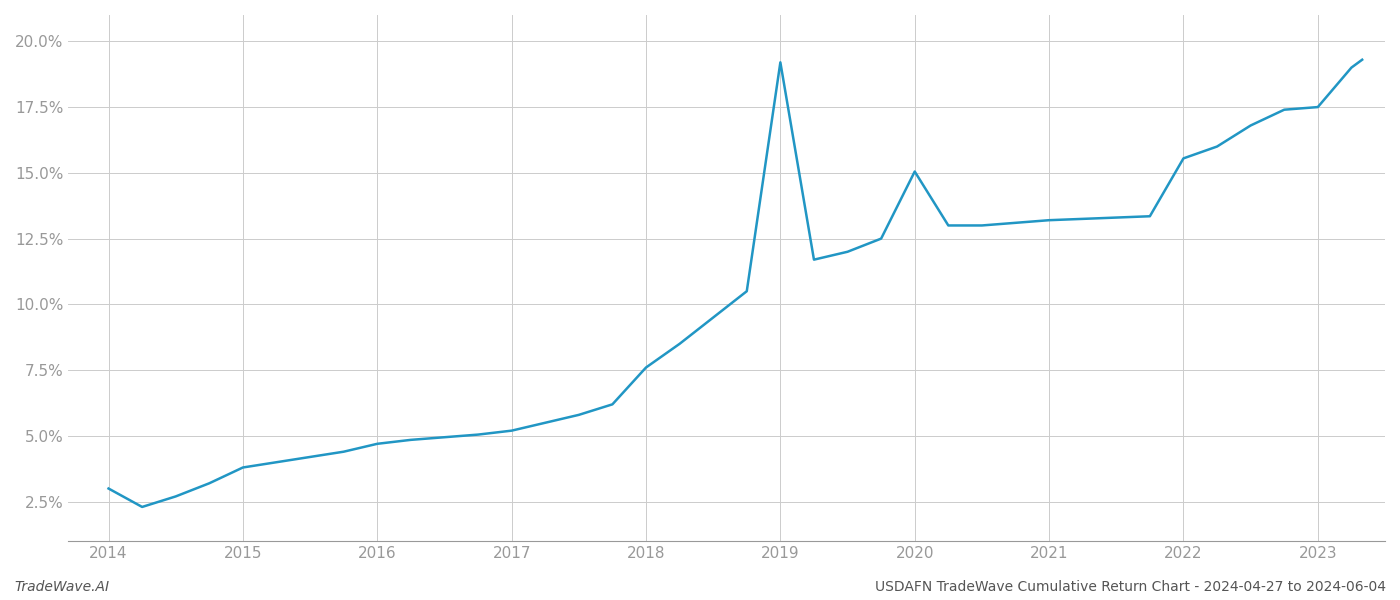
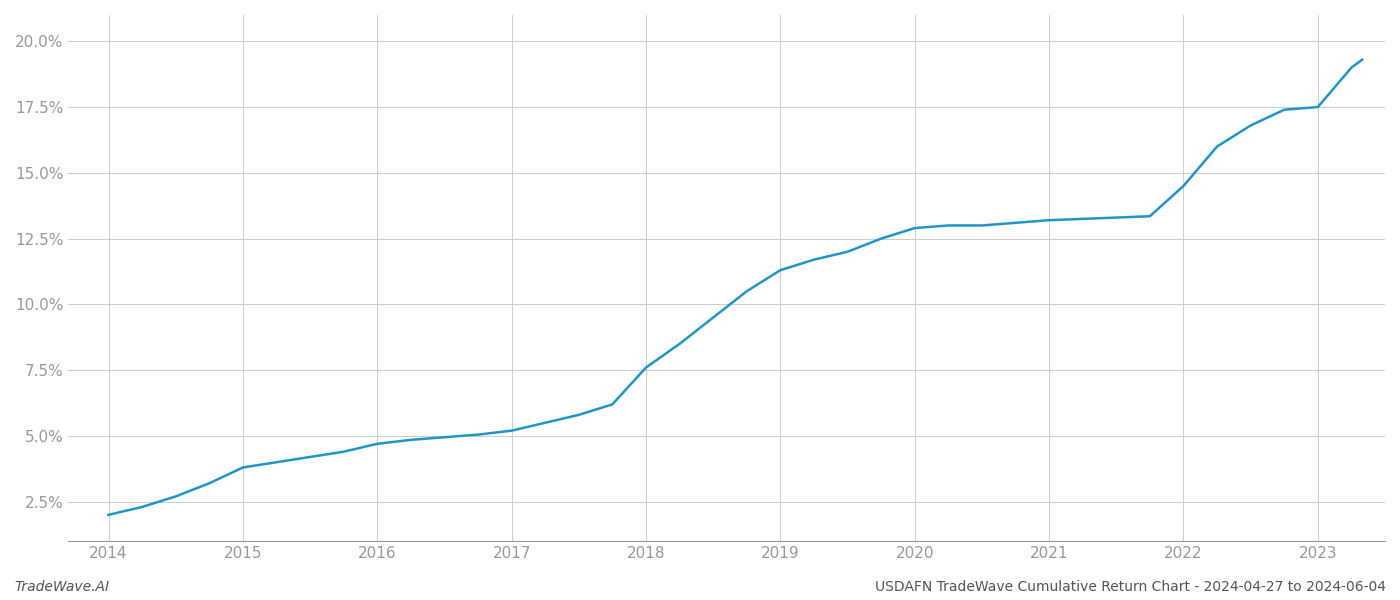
2014: 3.00% -> 2.00%
2019: 19.20% -> 11.30%
2020: 15.05% -> 12.90%
2022: 15.55% -> 14.50%
